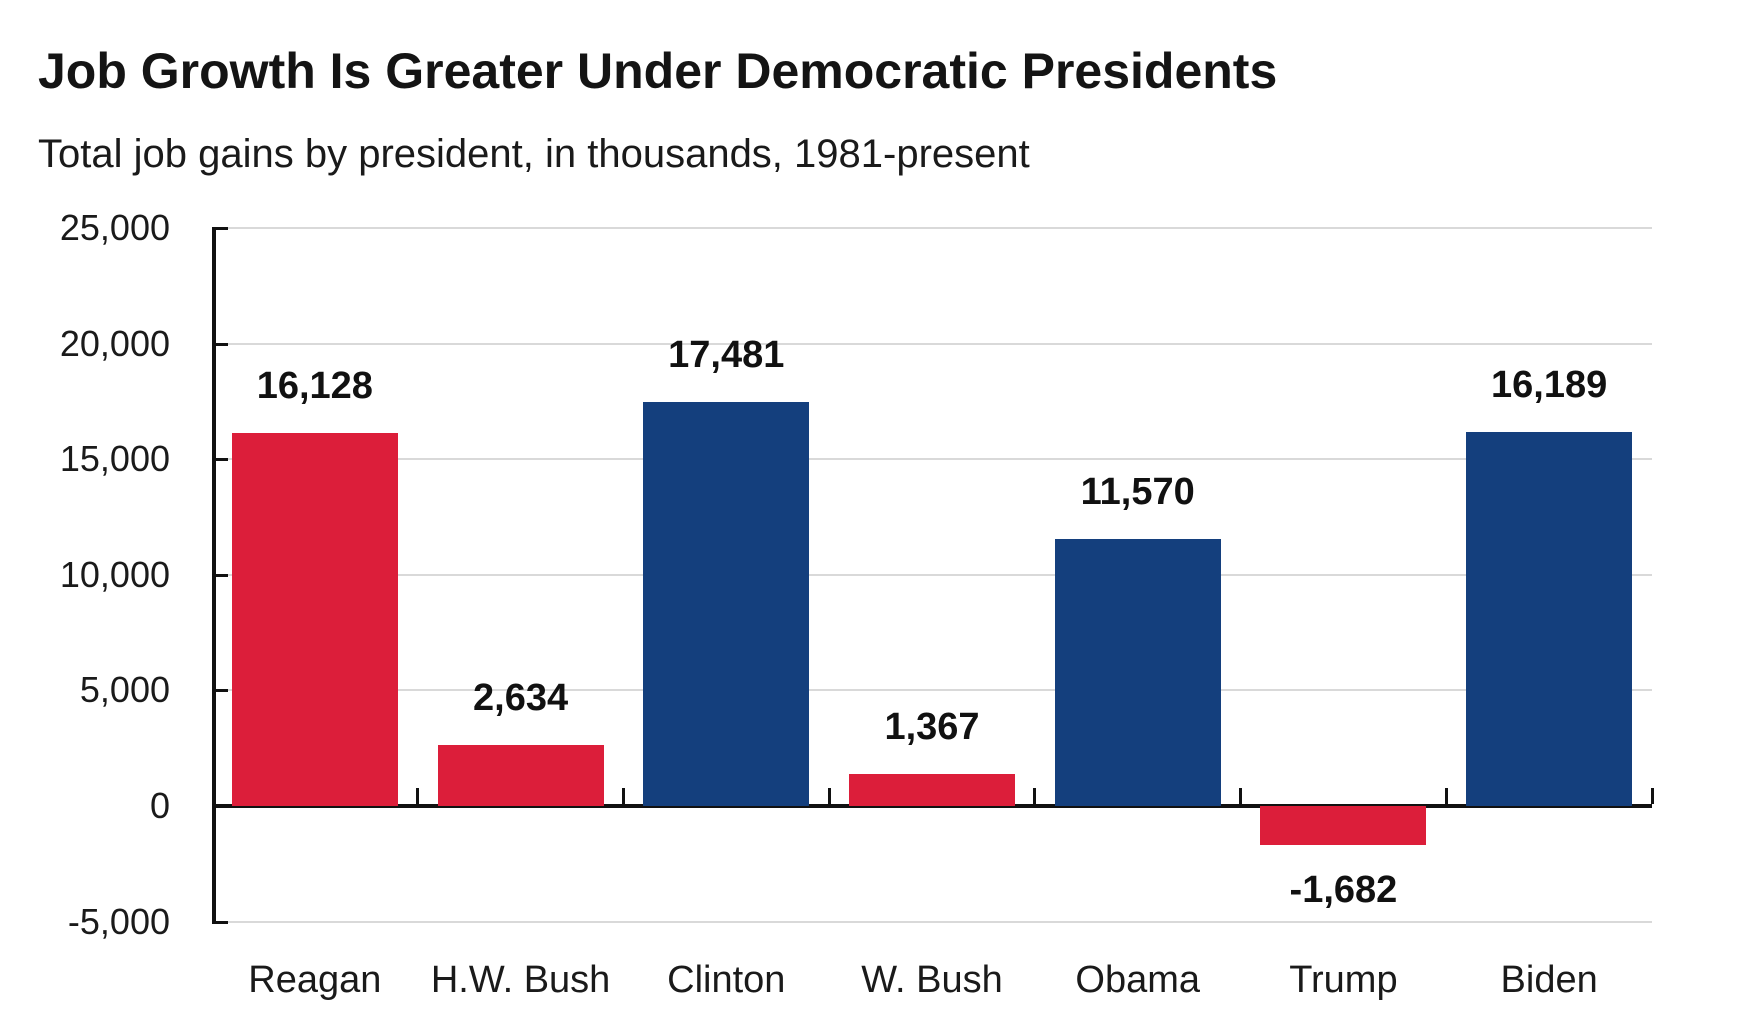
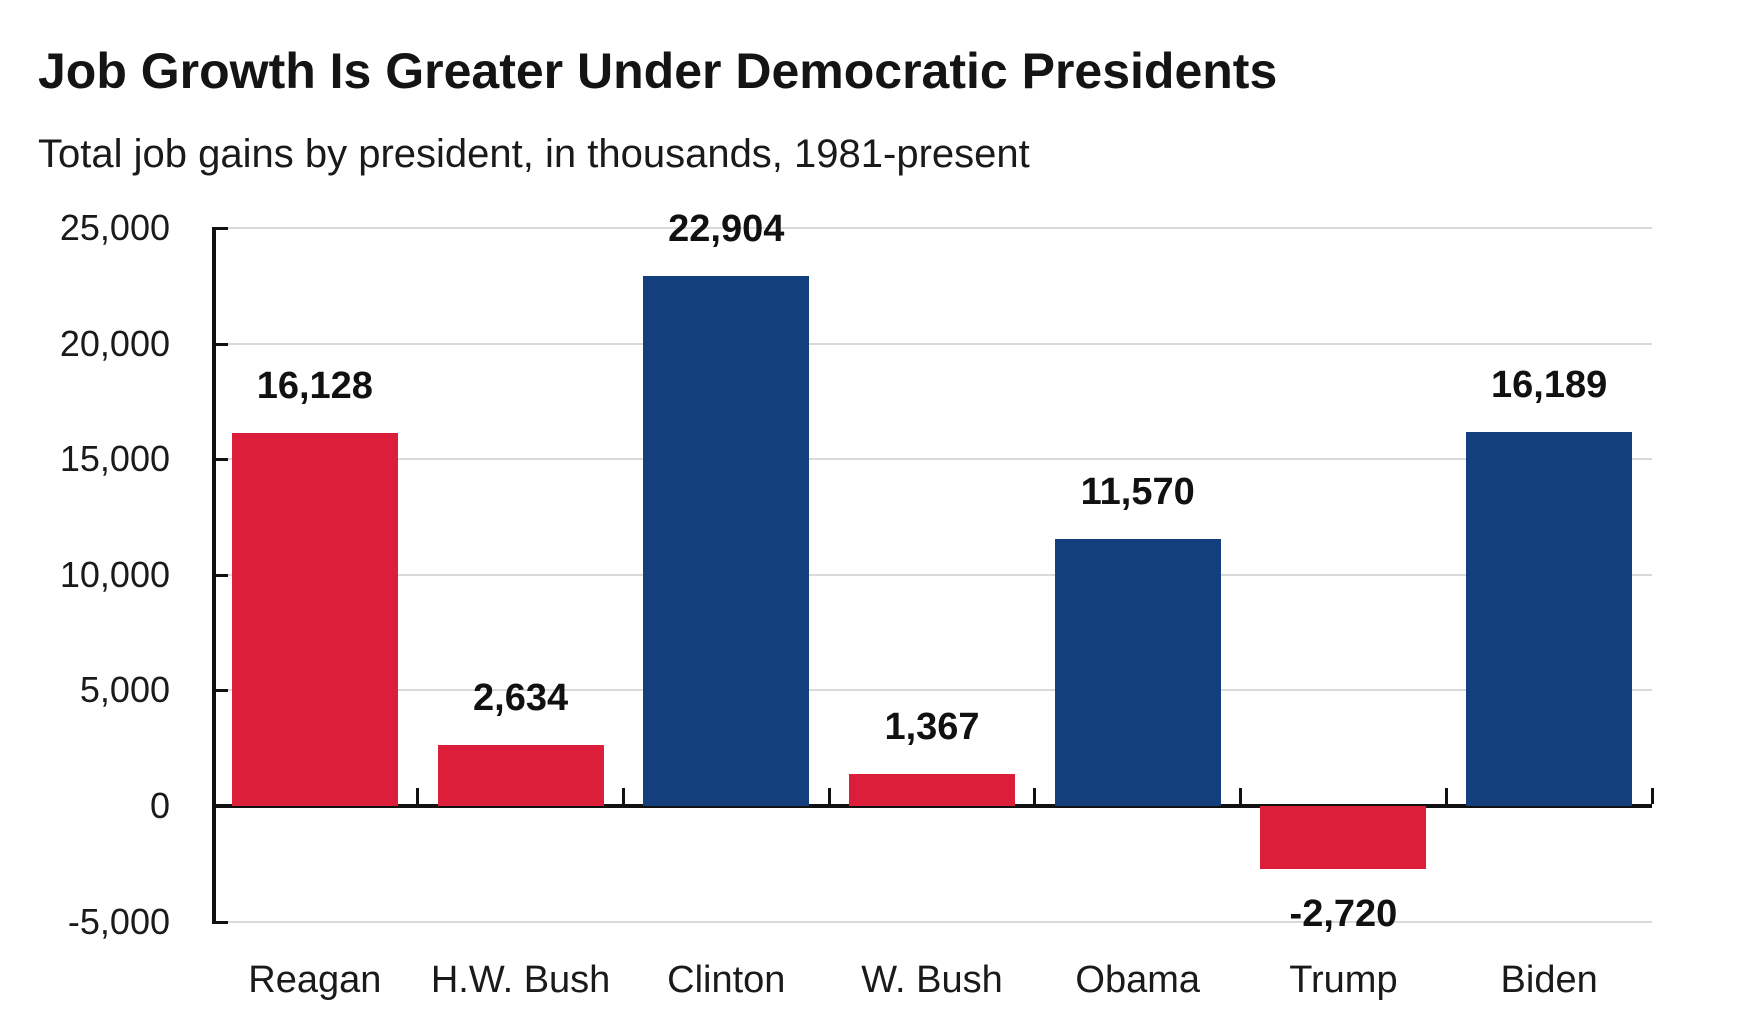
Clinton: 17,481 -> 22,904
Trump: -1,682 -> -2,720
